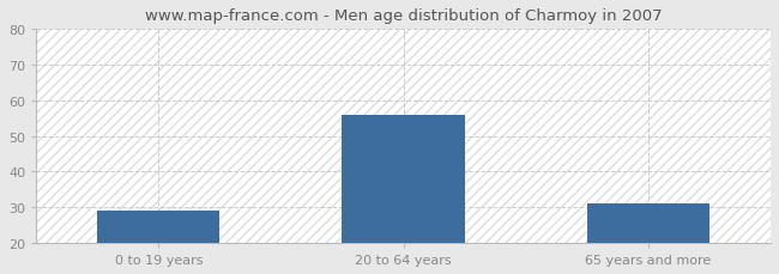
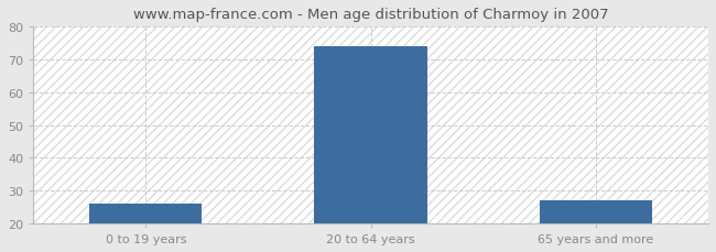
0 to 19 years: 29 -> 26
20 to 64 years: 56 -> 74
65 years and more: 31 -> 27
